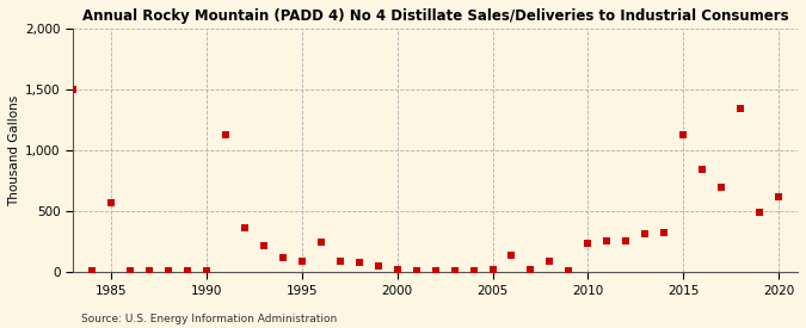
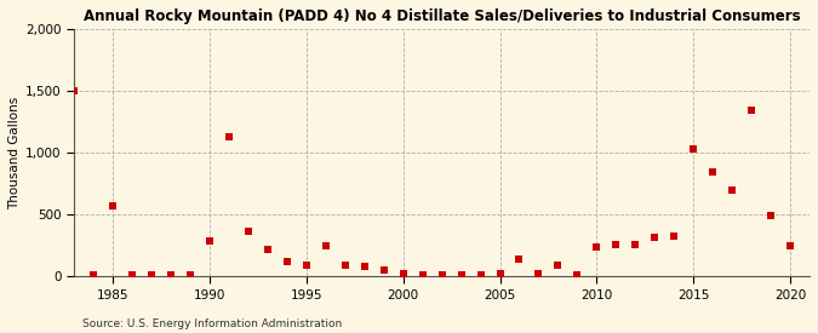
1990: 10 -> 290
2015: 1,130 -> 1,030
2020: 620 -> 250
